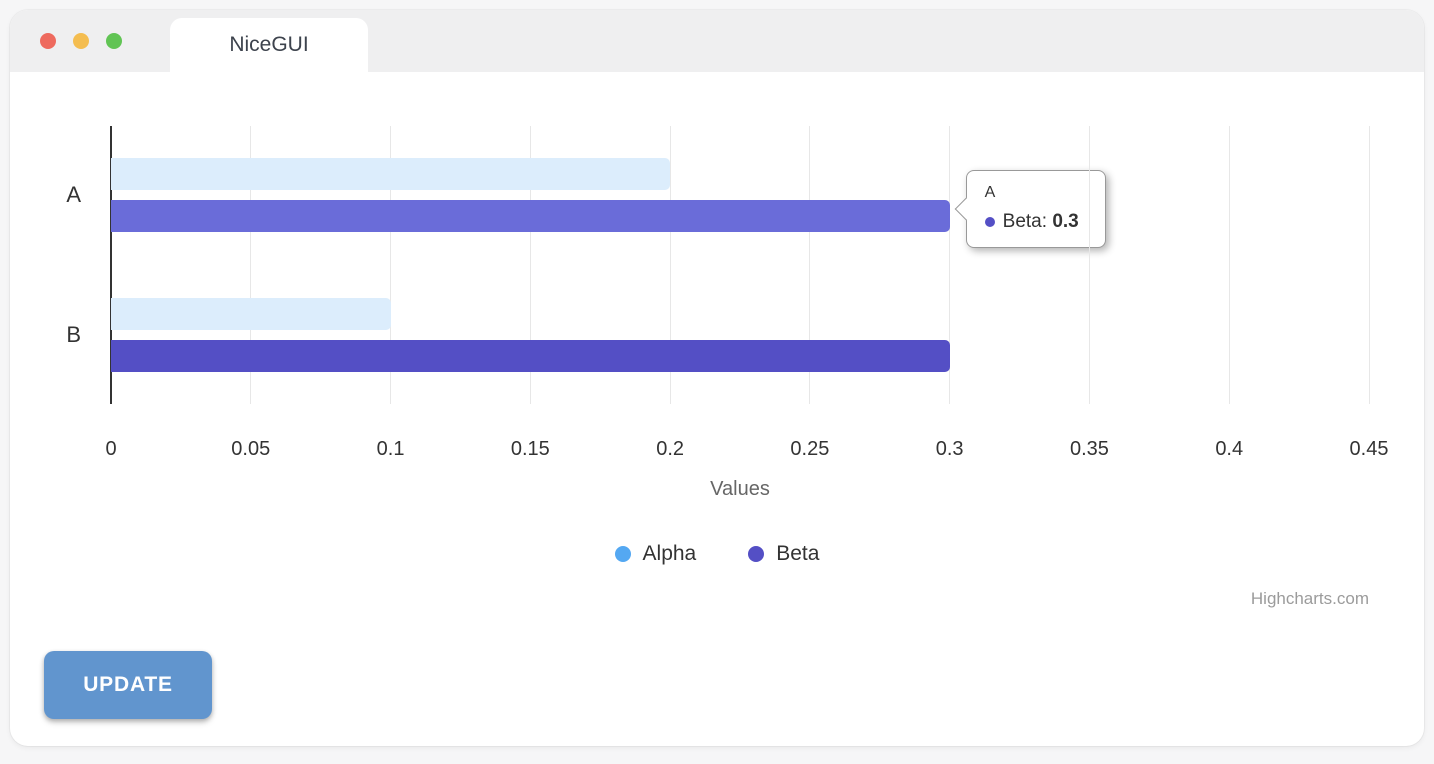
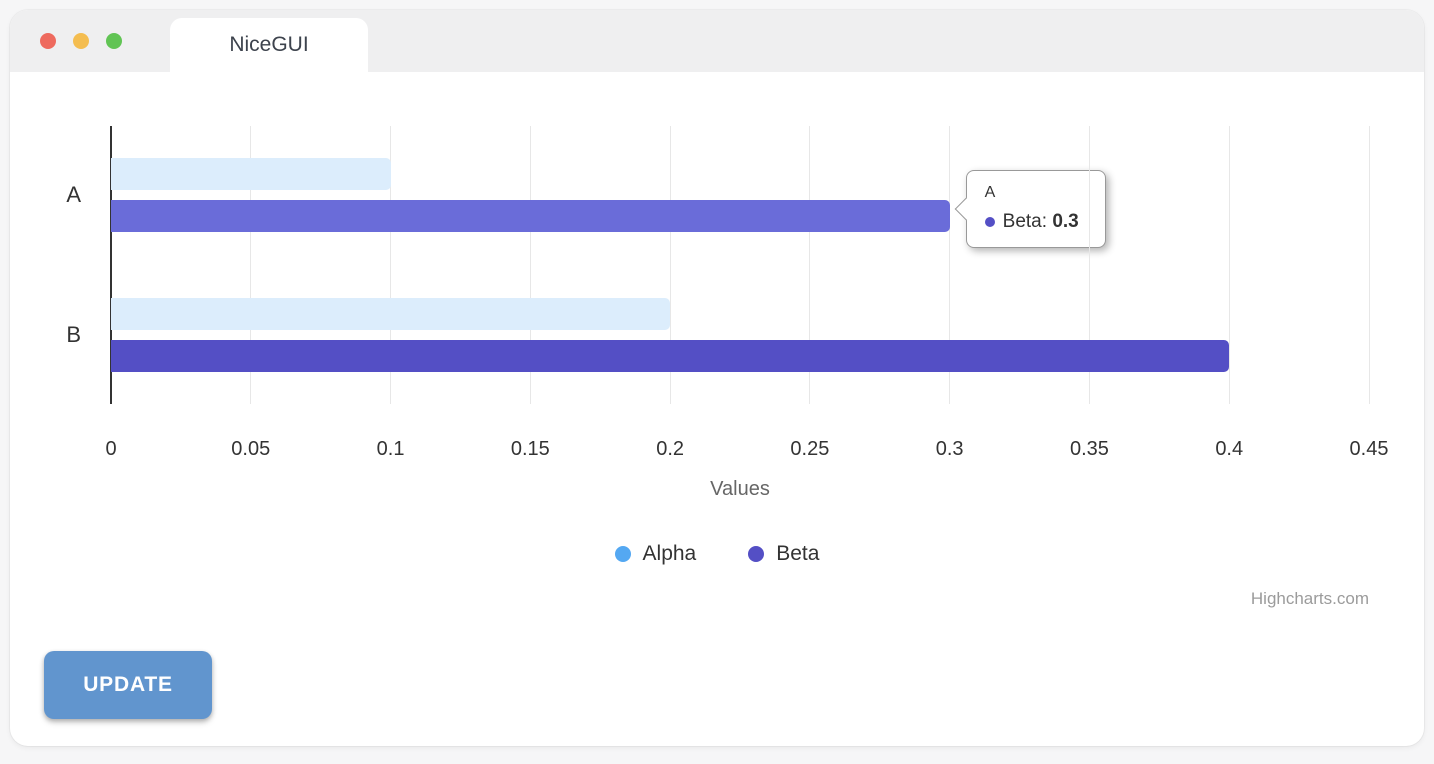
Alpha/A: 0.2 -> 0.1
Alpha/B: 0.1 -> 0.2
Beta/B: 0.3 -> 0.4
